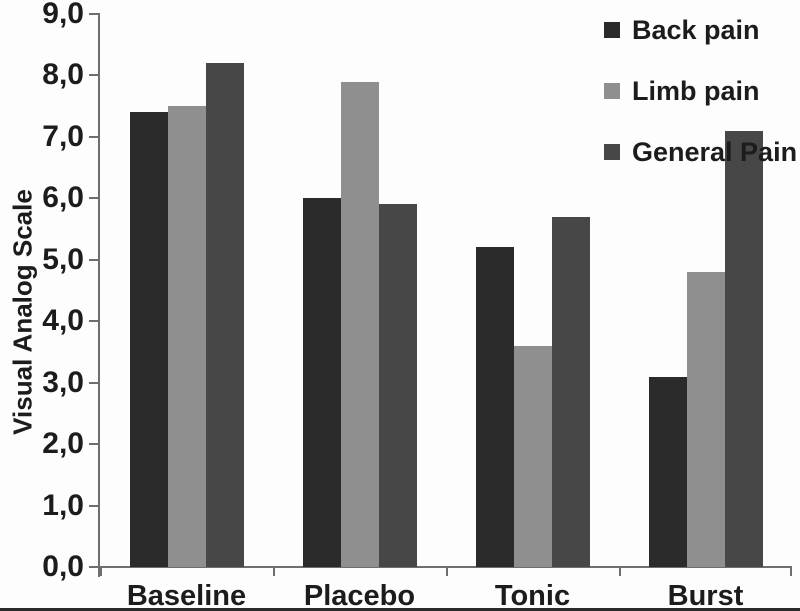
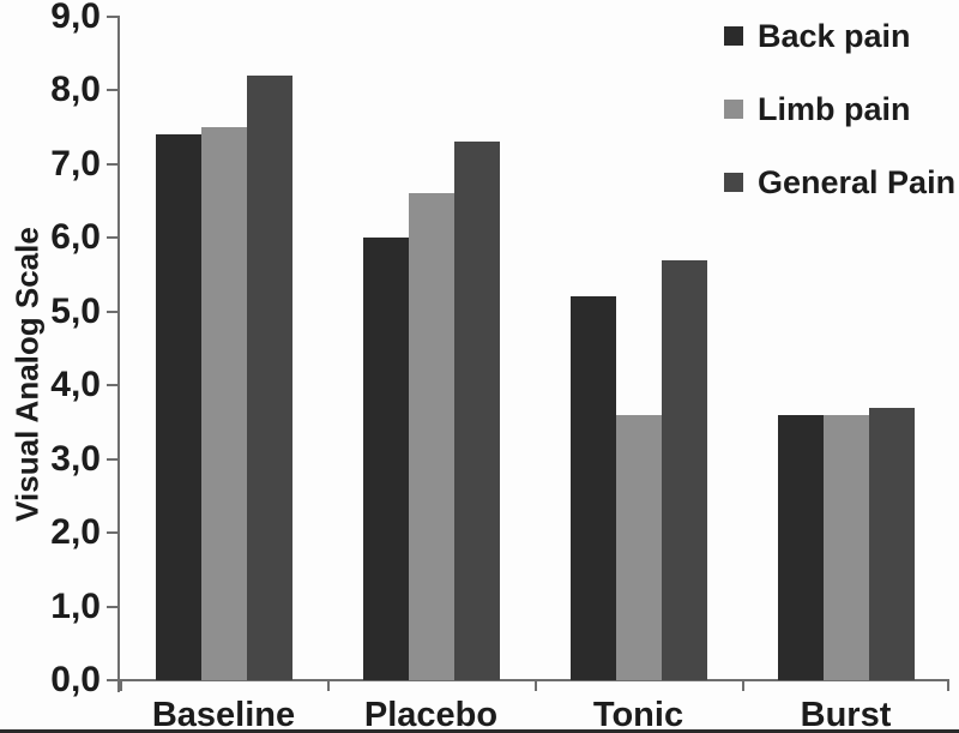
Limb pain/Placebo: 7,9 -> 6,6
General Pain/Placebo: 5,9 -> 7,3
Back pain/Burst: 3,1 -> 3,6
Limb pain/Burst: 4,8 -> 3,6
General Pain/Burst: 7,1 -> 3,7
